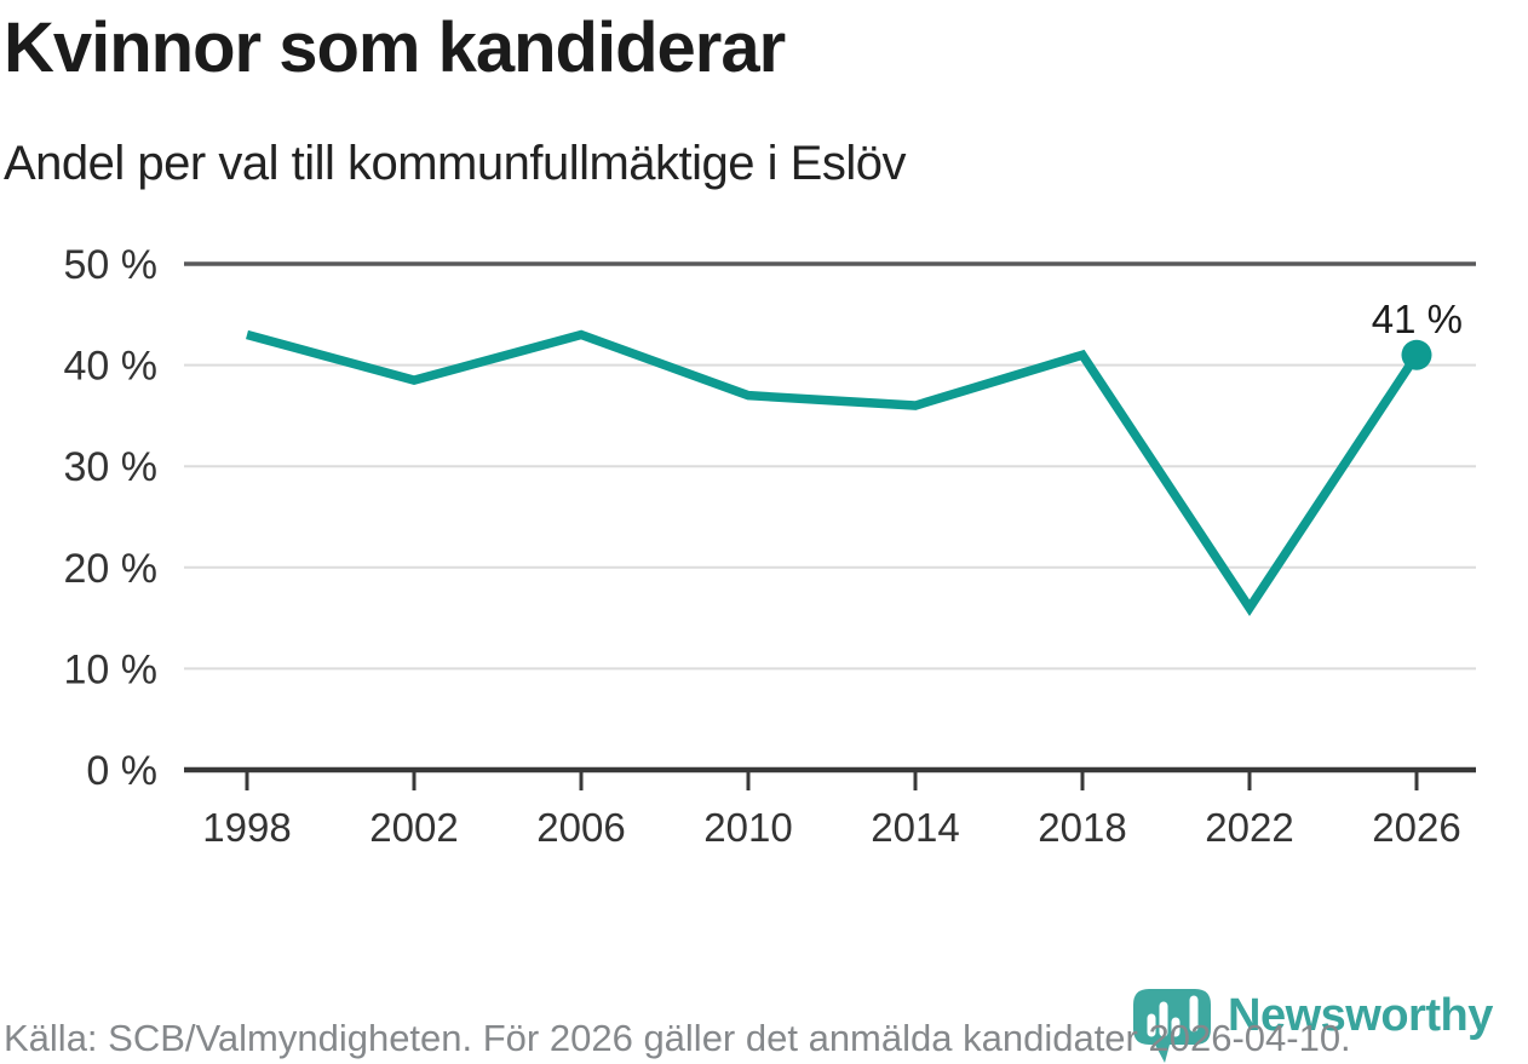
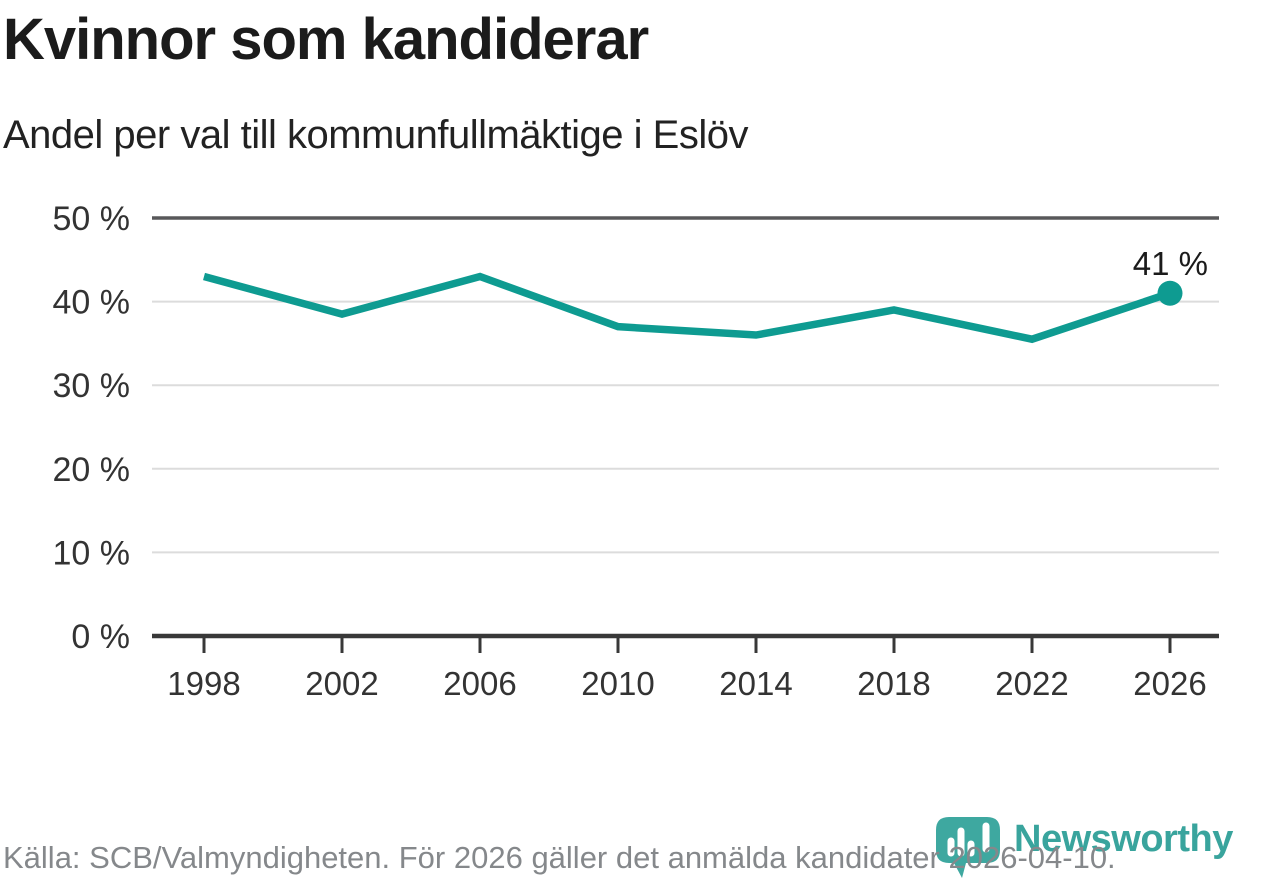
2018: 41% -> 39%
2022: 16% -> 36%
